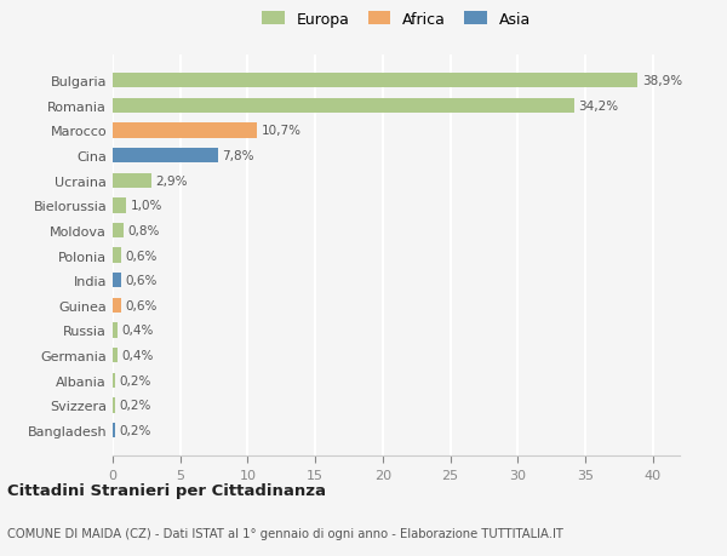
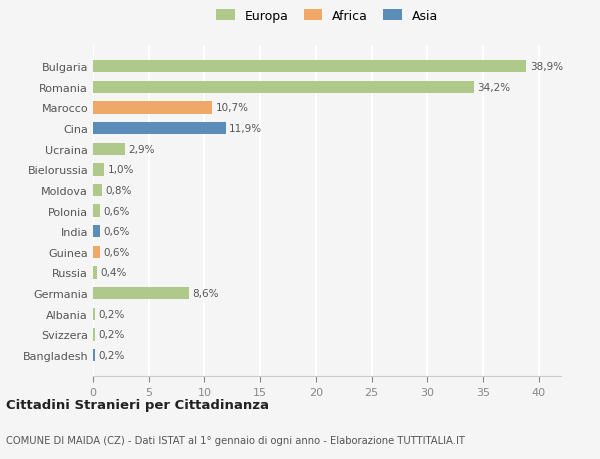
Cina: 7,8% -> 11,9%
Germania: 0,4% -> 8,6%
